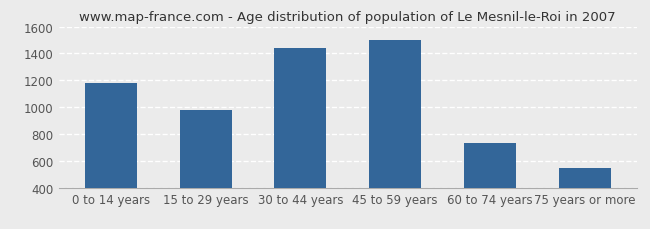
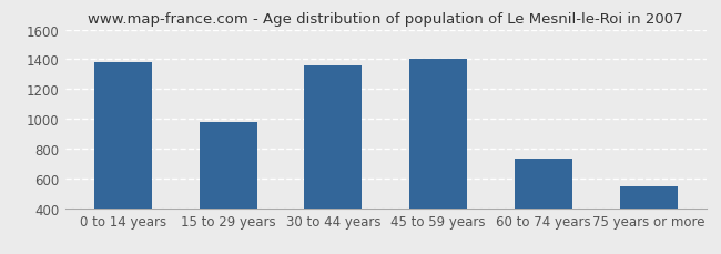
0 to 14 years: 1180 -> 1380
30 to 44 years: 1440 -> 1360
45 to 59 years: 1500 -> 1400
